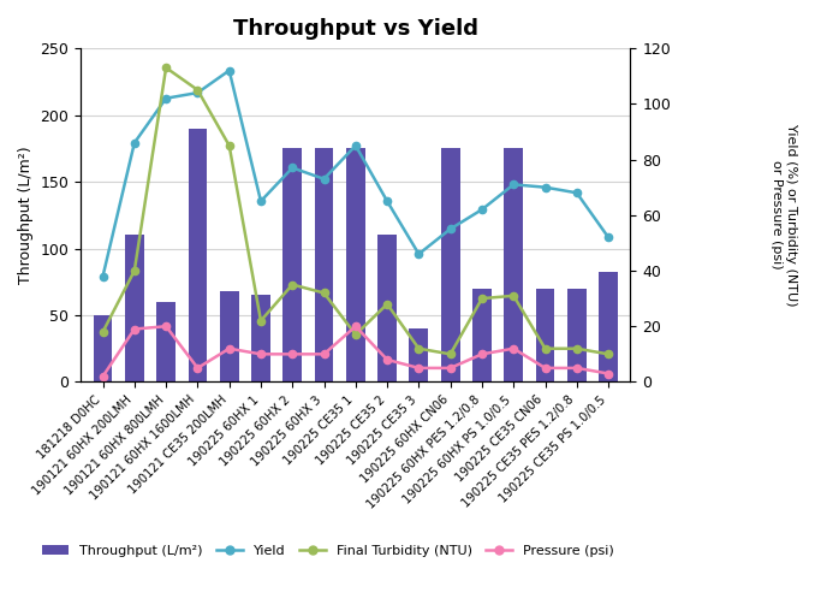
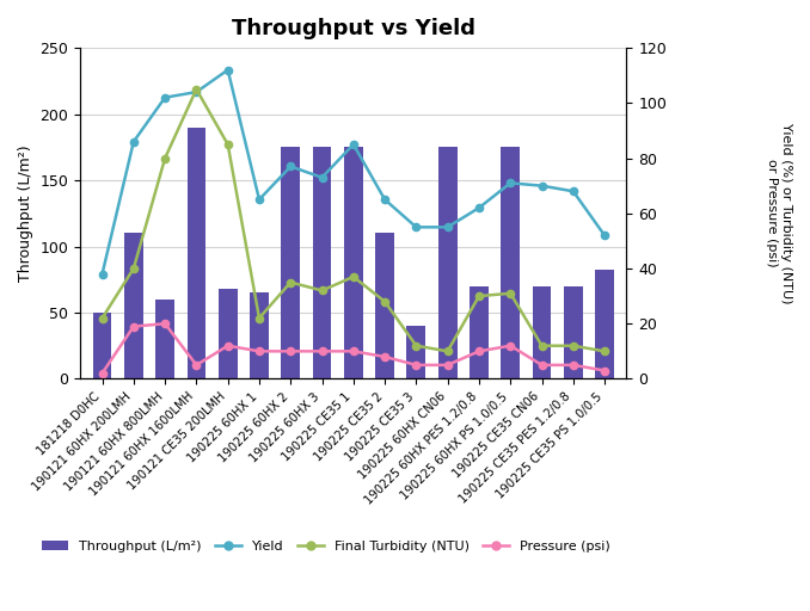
Final Turbidity (NTU)/181218 D0HC: 18 -> 22
Final Turbidity (NTU)/190121 60HX 800LMH: 113 -> 80
Final Turbidity (NTU)/190225 CE35 1: 17 -> 37
Pressure (psi)/190225 CE35 1: 20 -> 10
Yield/190225 CE35 3: 46 -> 55
